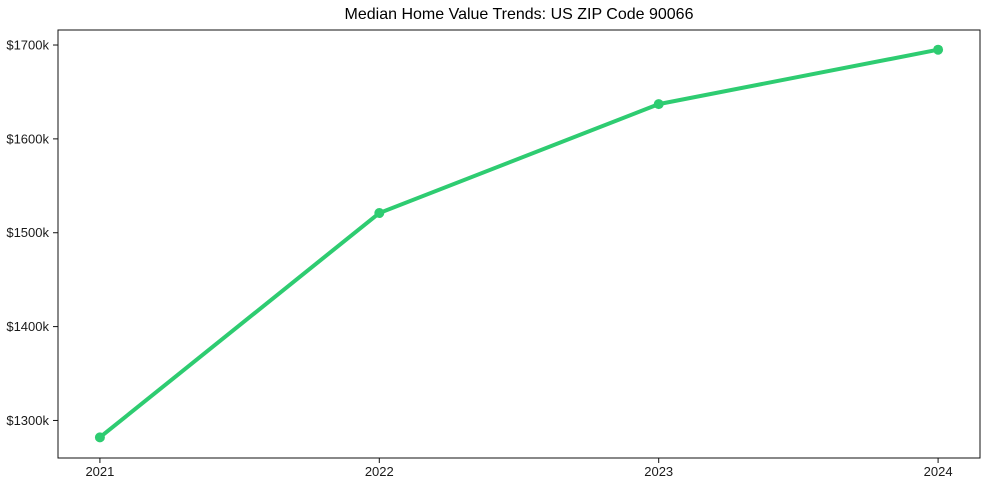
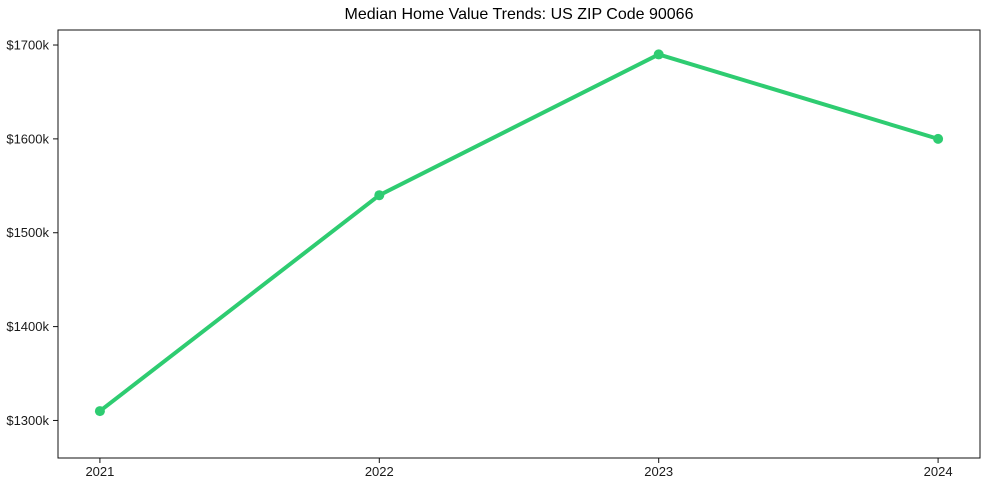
2021: $1280k -> $1310k
2022: $1520k -> $1540k
2023: $1640k -> $1690k
2024: $1700k -> $1600k
